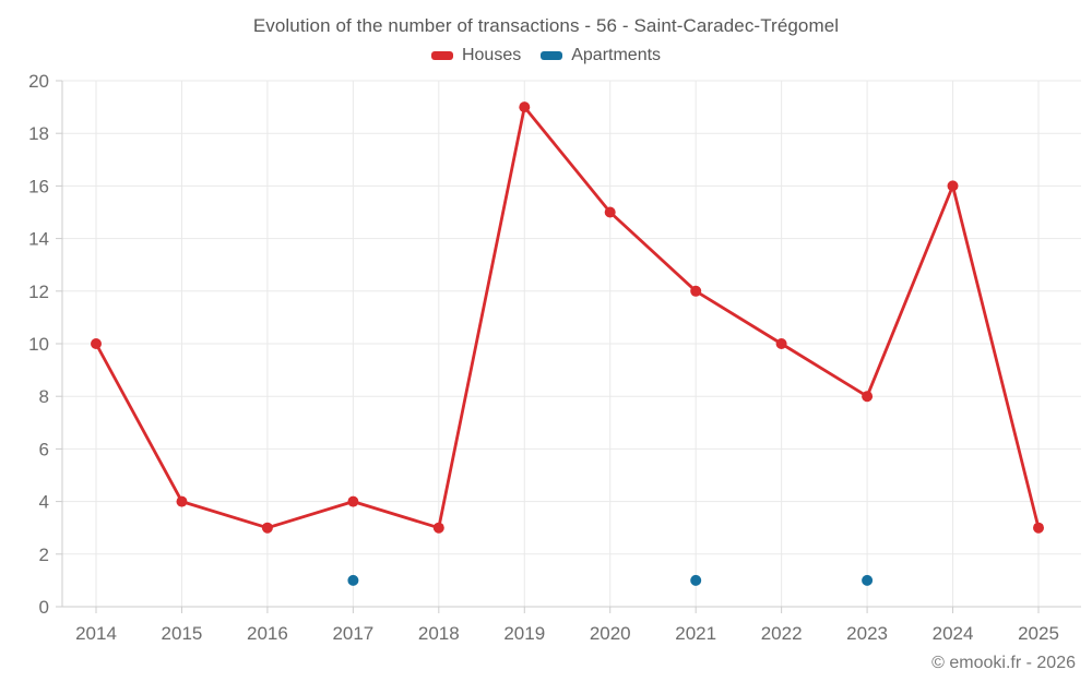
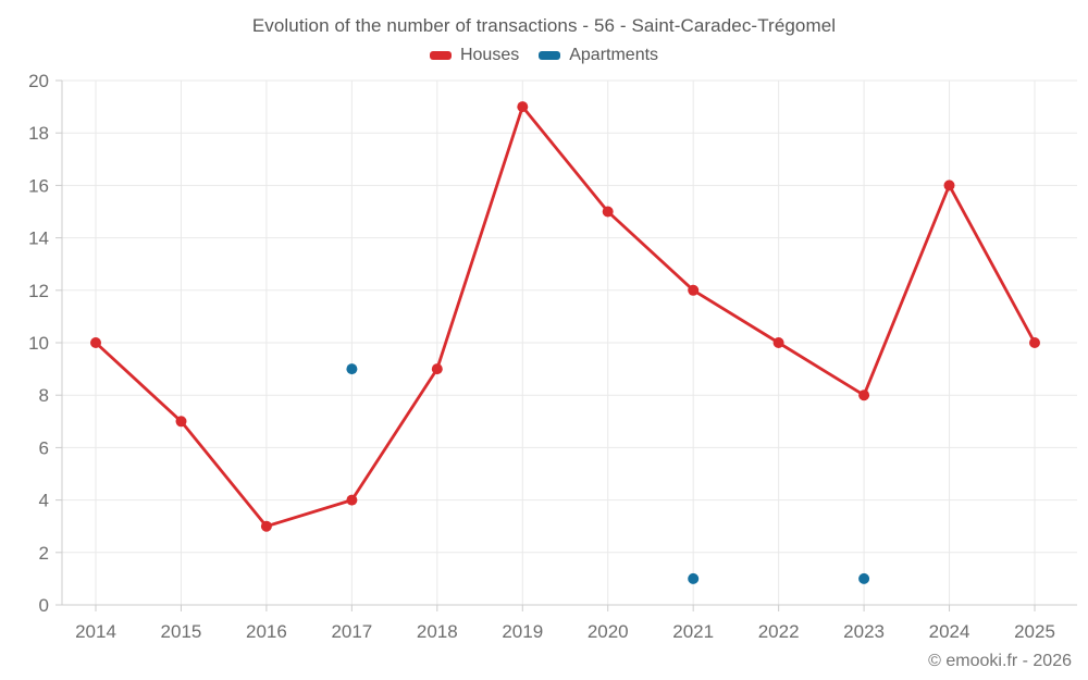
Houses/2015: 4 -> 7
Apartments/2017: 1 -> 9
Houses/2018: 3 -> 9
Houses/2025: 3 -> 10
